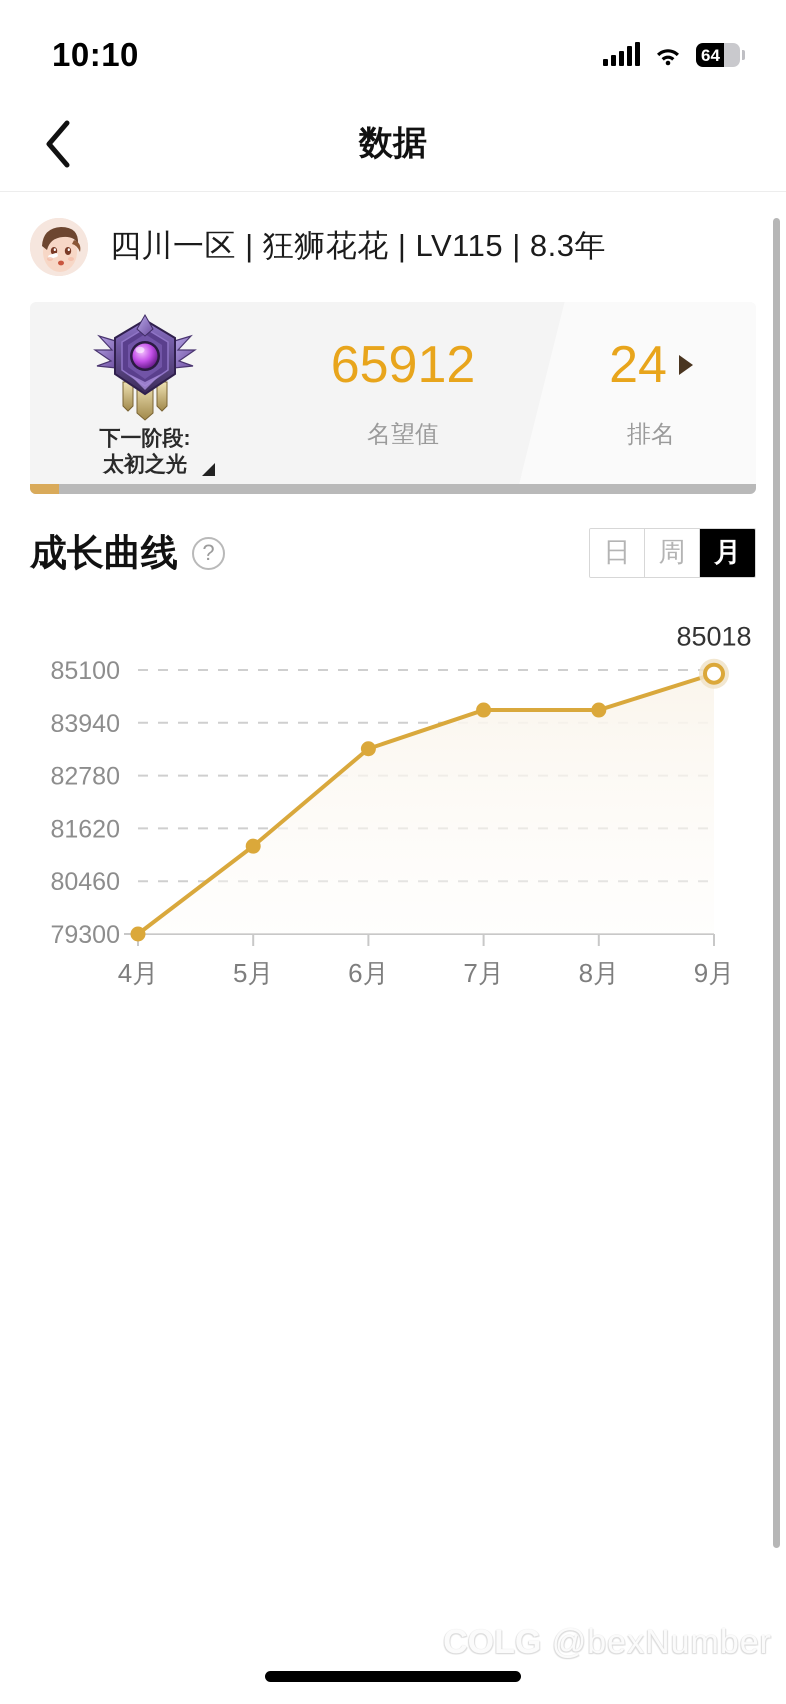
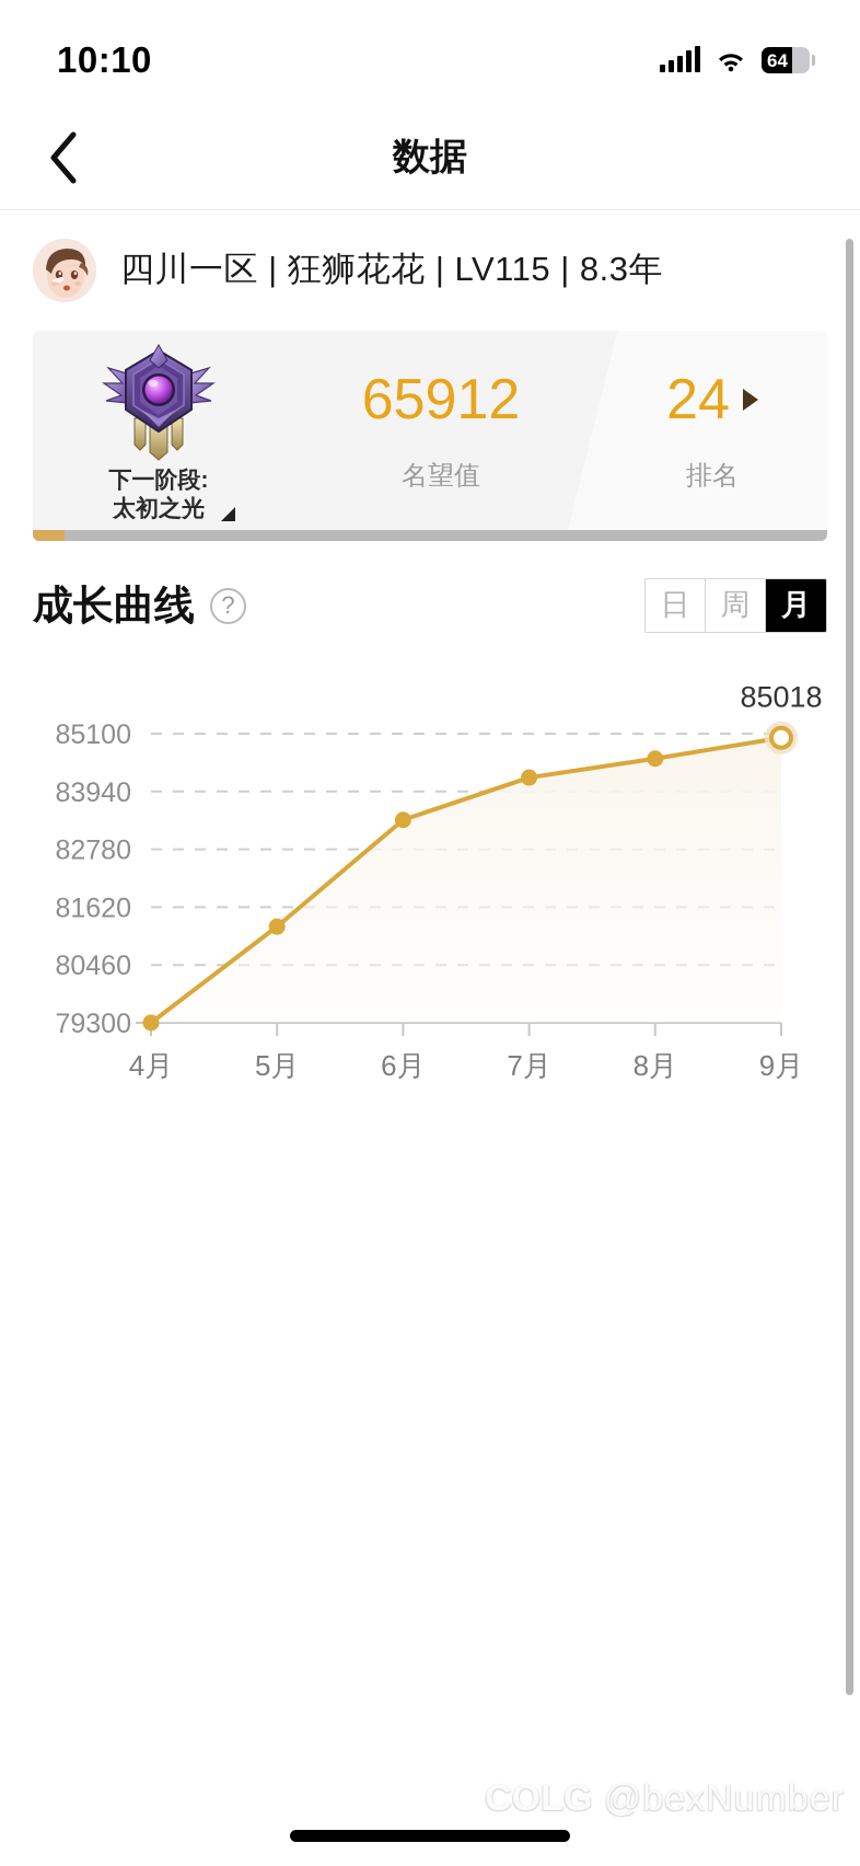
8月: 84200 -> 84600
